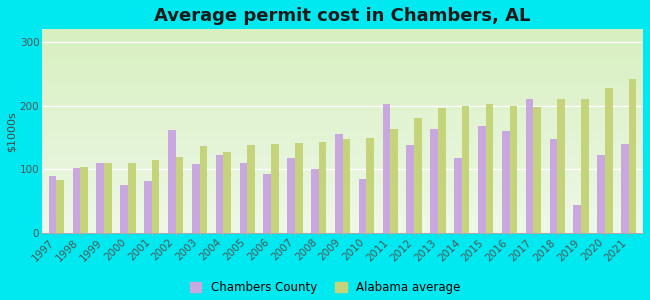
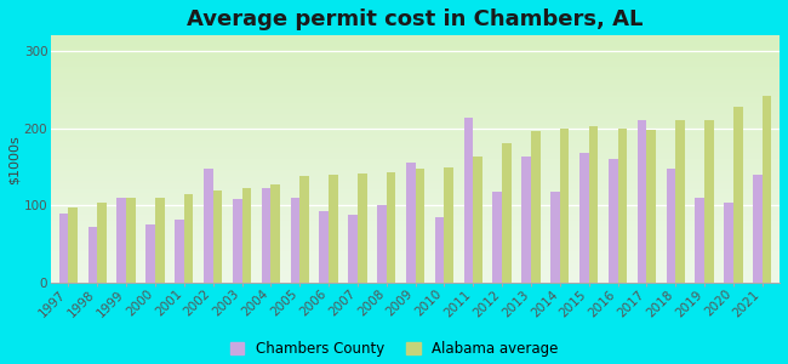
Alabama average/1997: 84 -> 98
Chambers County/1998: 102 -> 73
Chambers County/2002: 162 -> 148
Alabama average/2003: 136 -> 122
Chambers County/2007: 118 -> 88
Chambers County/2011: 202 -> 213
Chambers County/2012: 138 -> 118
Chambers County/2019: 44 -> 110
Chambers County/2020: 122 -> 103
